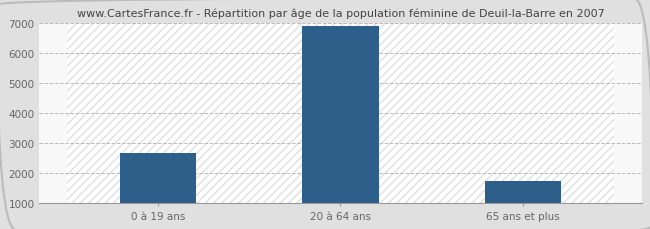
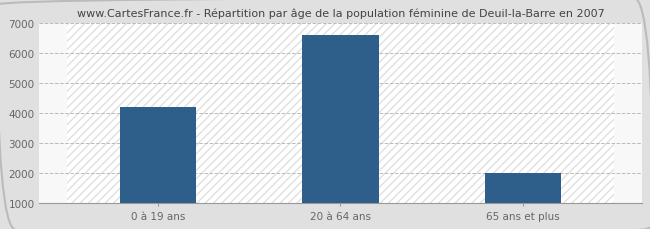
0 à 19 ans: 2680 -> 4200
20 à 64 ans: 6880 -> 6600
65 ans et plus: 1720 -> 2000
